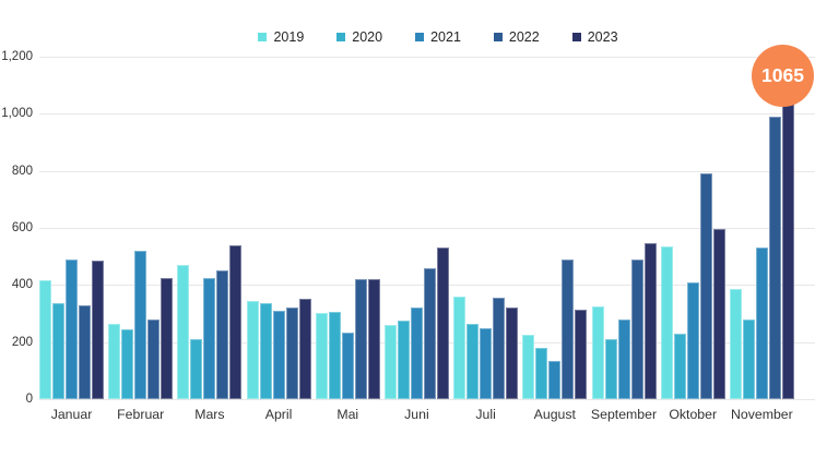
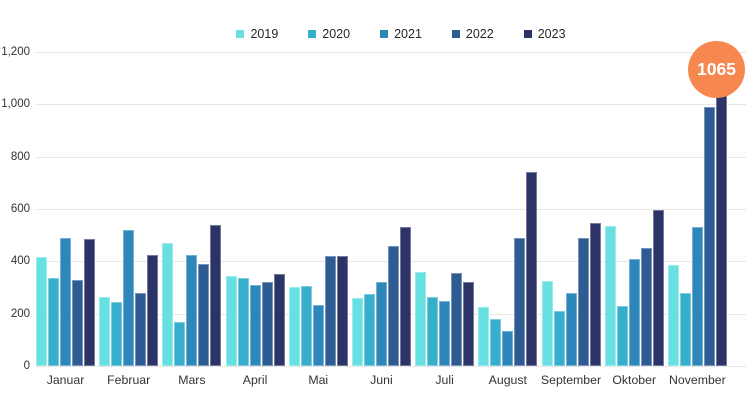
2020/Mars: 210 -> 170
2022/Mars: 450 -> 390
2023/August: 320 -> 740
2022/Oktober: 790 -> 450
